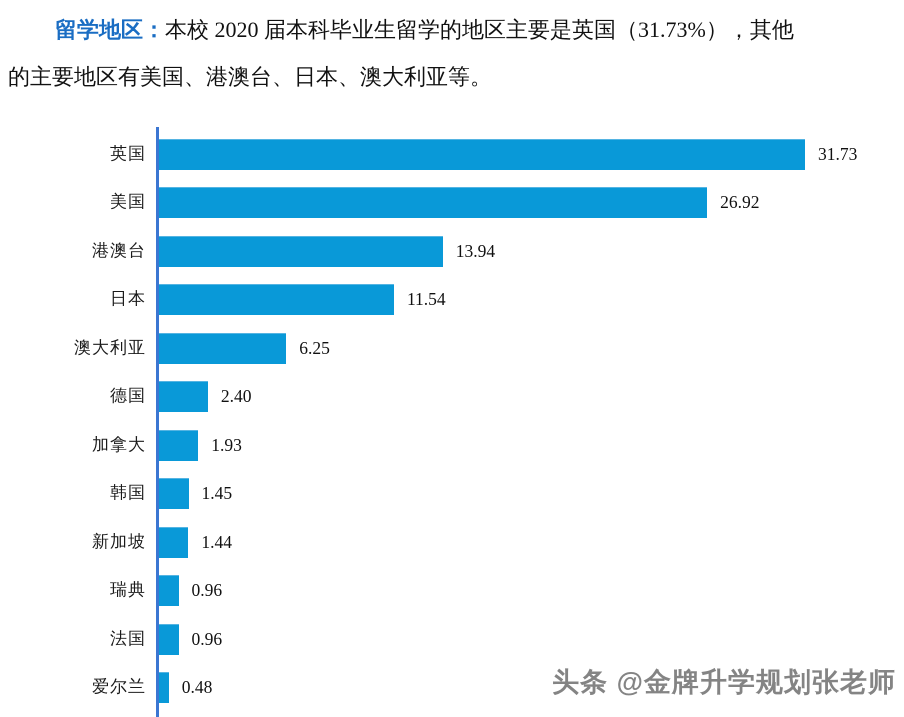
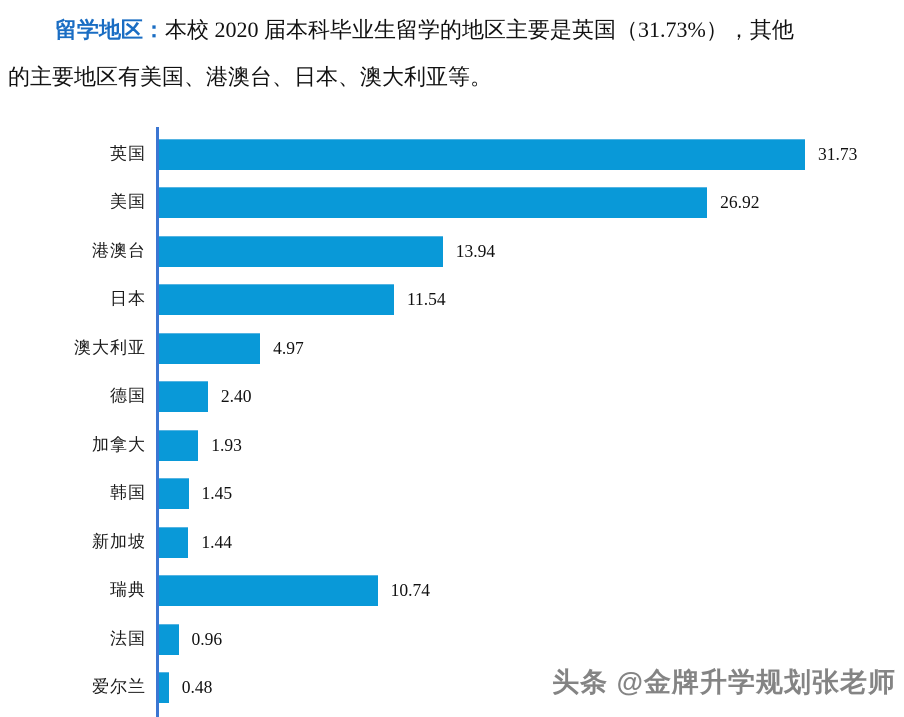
澳大利亚: 6.25 -> 4.97
瑞典: 0.96 -> 10.74
